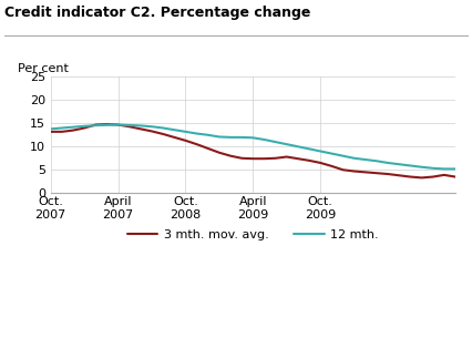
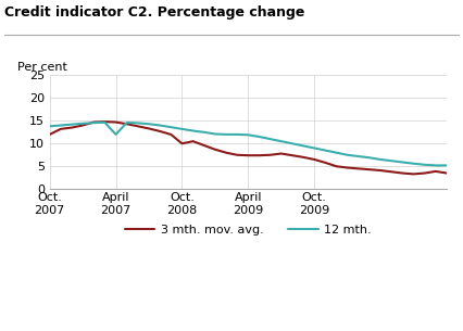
3 mth. mov. avg./Oct. 2007: 13.2 -> 12.0
12 mth./April 2007: 14.7 -> 12.0
3 mth. mov. avg./Oct. 2008: 11.3 -> 10.0
